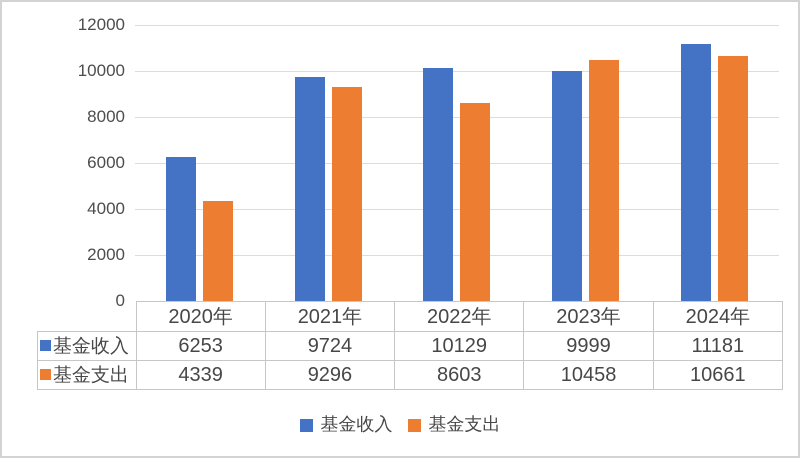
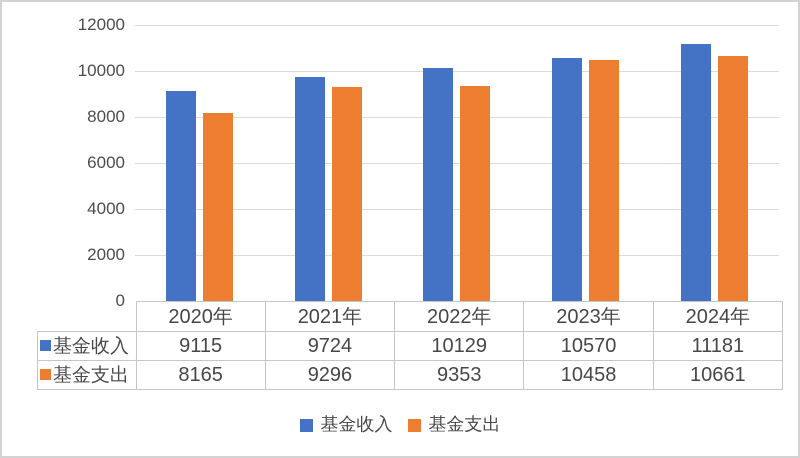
基金收入/2020年: 6253 -> 9115
基金支出/2020年: 4339 -> 8165
基金支出/2022年: 8603 -> 9353
基金收入/2023年: 9999 -> 10570
